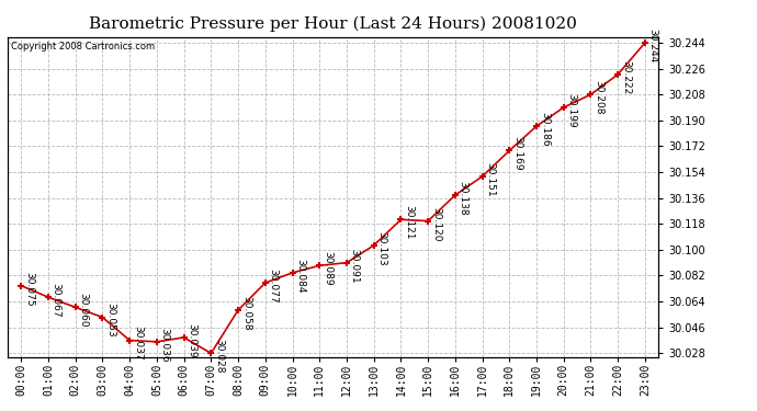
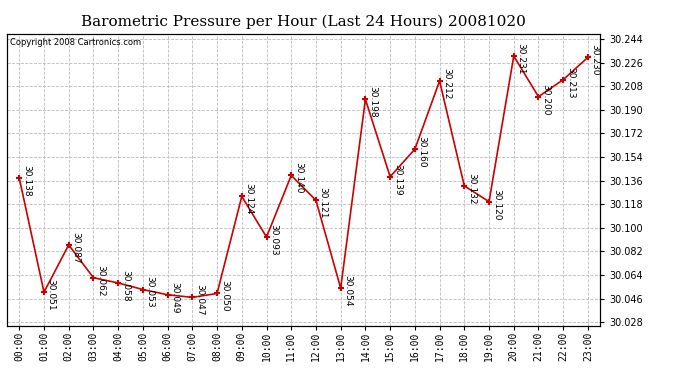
00:00: 30.075 -> 30.138
01:00: 30.067 -> 30.051
02:00: 30.060 -> 30.087
03:00: 30.053 -> 30.062
04:00: 30.037 -> 30.058
05:00: 30.036 -> 30.053
06:00: 30.039 -> 30.049
07:00: 30.028 -> 30.047
08:00: 30.058 -> 30.050
09:00: 30.077 -> 30.124
10:00: 30.084 -> 30.093
11:00: 30.089 -> 30.140
12:00: 30.091 -> 30.121
13:00: 30.103 -> 30.054
14:00: 30.121 -> 30.198
15:00: 30.120 -> 30.139
16:00: 30.138 -> 30.160
17:00: 30.151 -> 30.212
18:00: 30.169 -> 30.132
19:00: 30.186 -> 30.120
20:00: 30.199 -> 30.231
21:00: 30.208 -> 30.200
22:00: 30.222 -> 30.213
23:00: 30.244 -> 30.230
